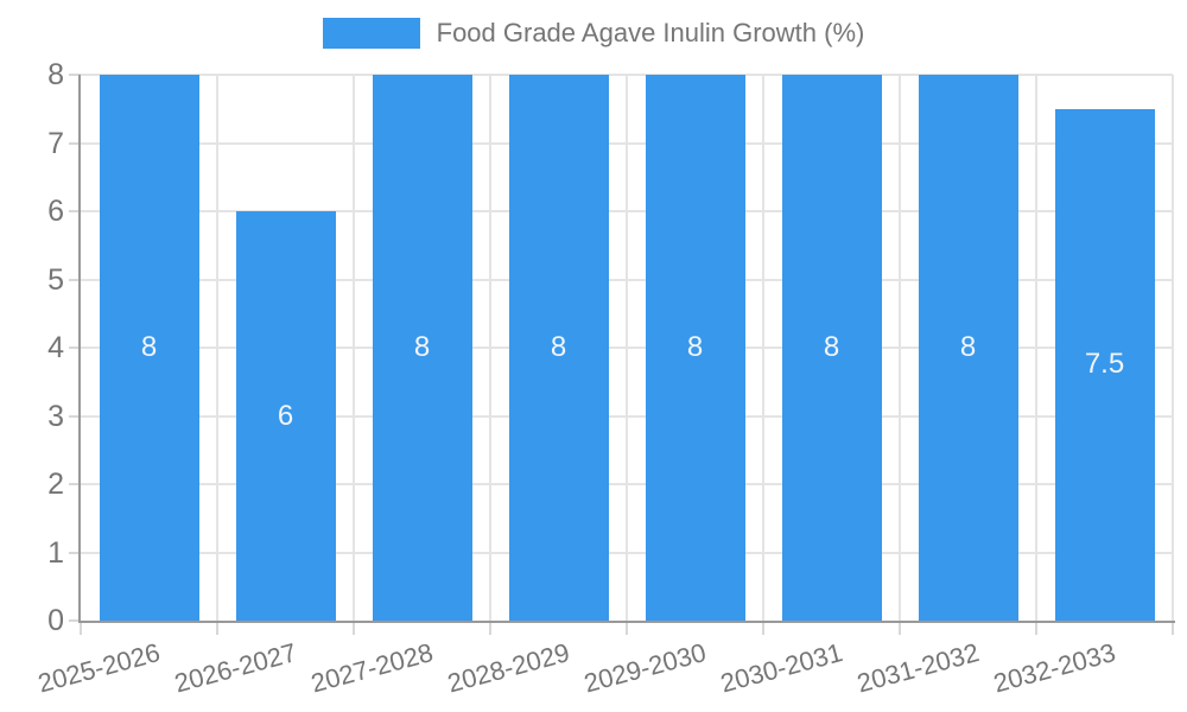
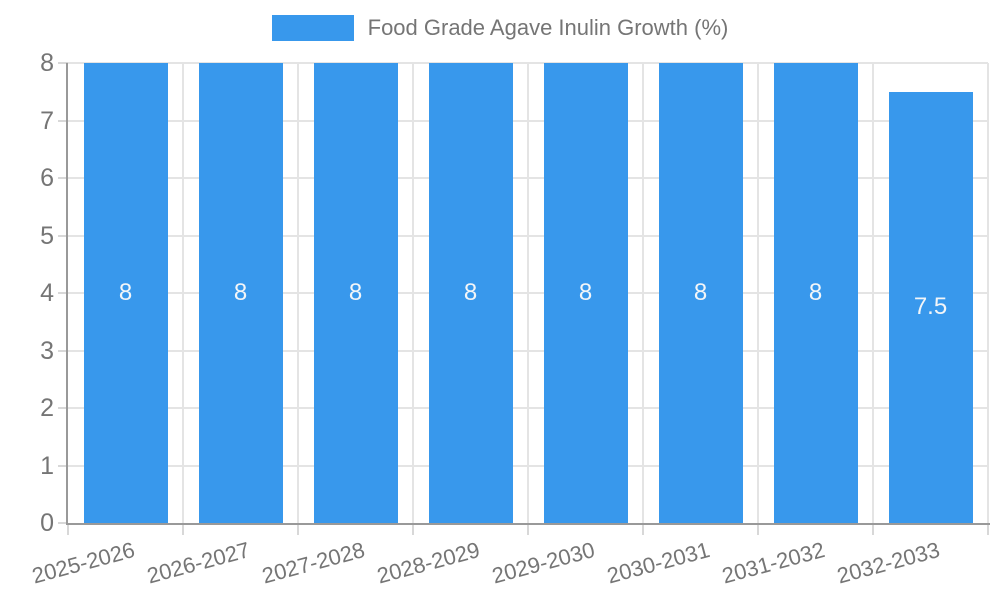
2026-2027: 6 -> 8
